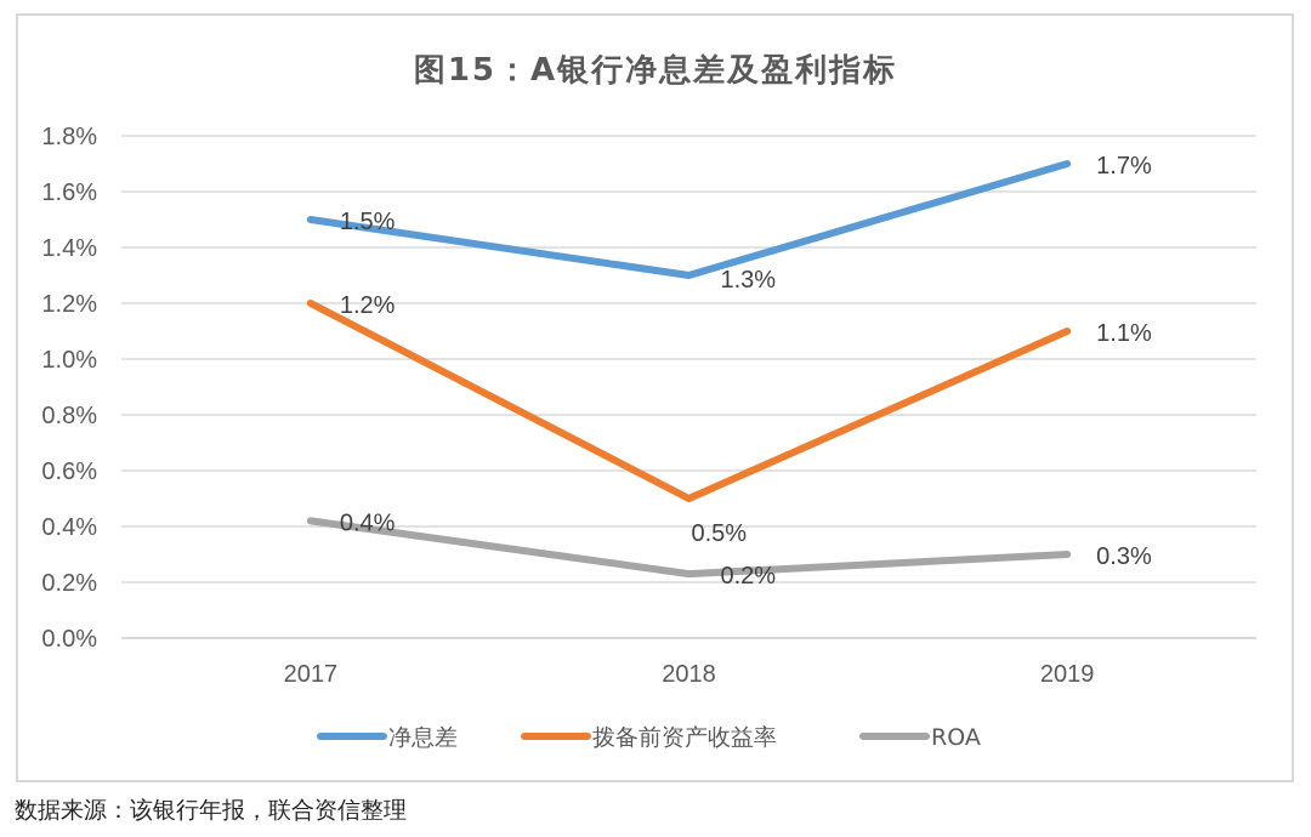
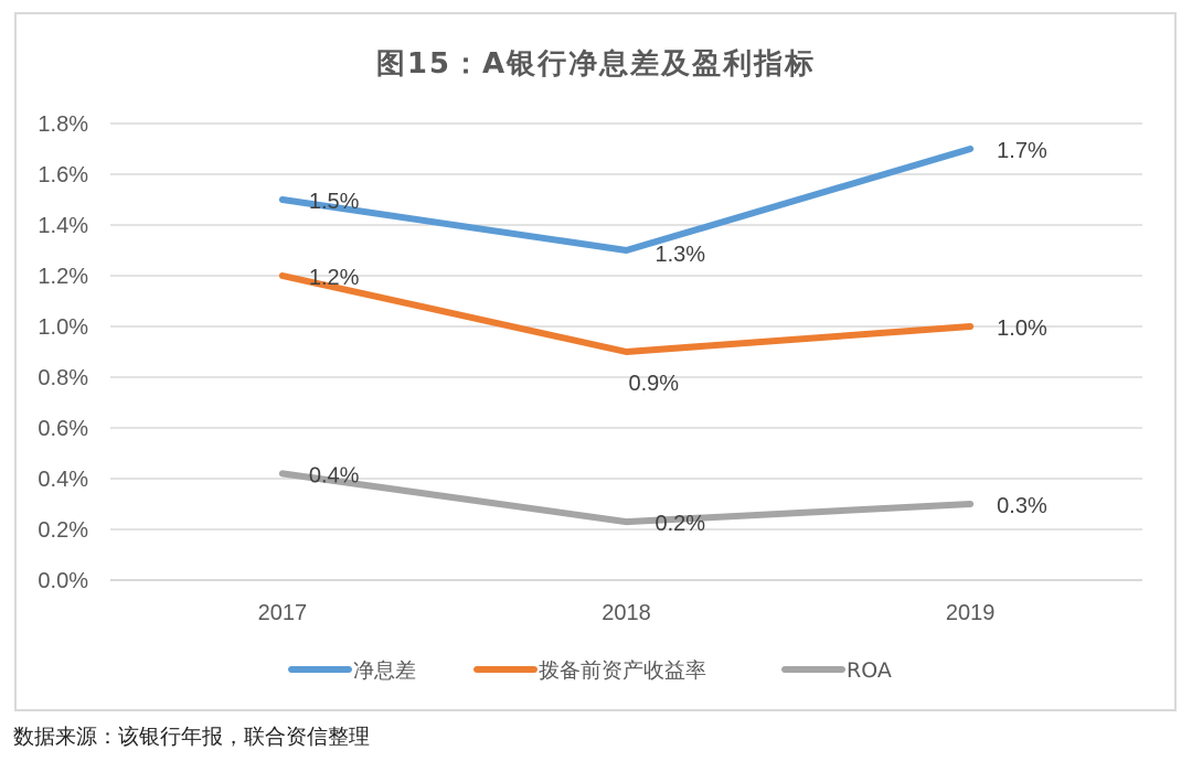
拨备前资产收益率/2018: 0.5% -> 0.9%
拨备前资产收益率/2019: 1.1% -> 1.0%
